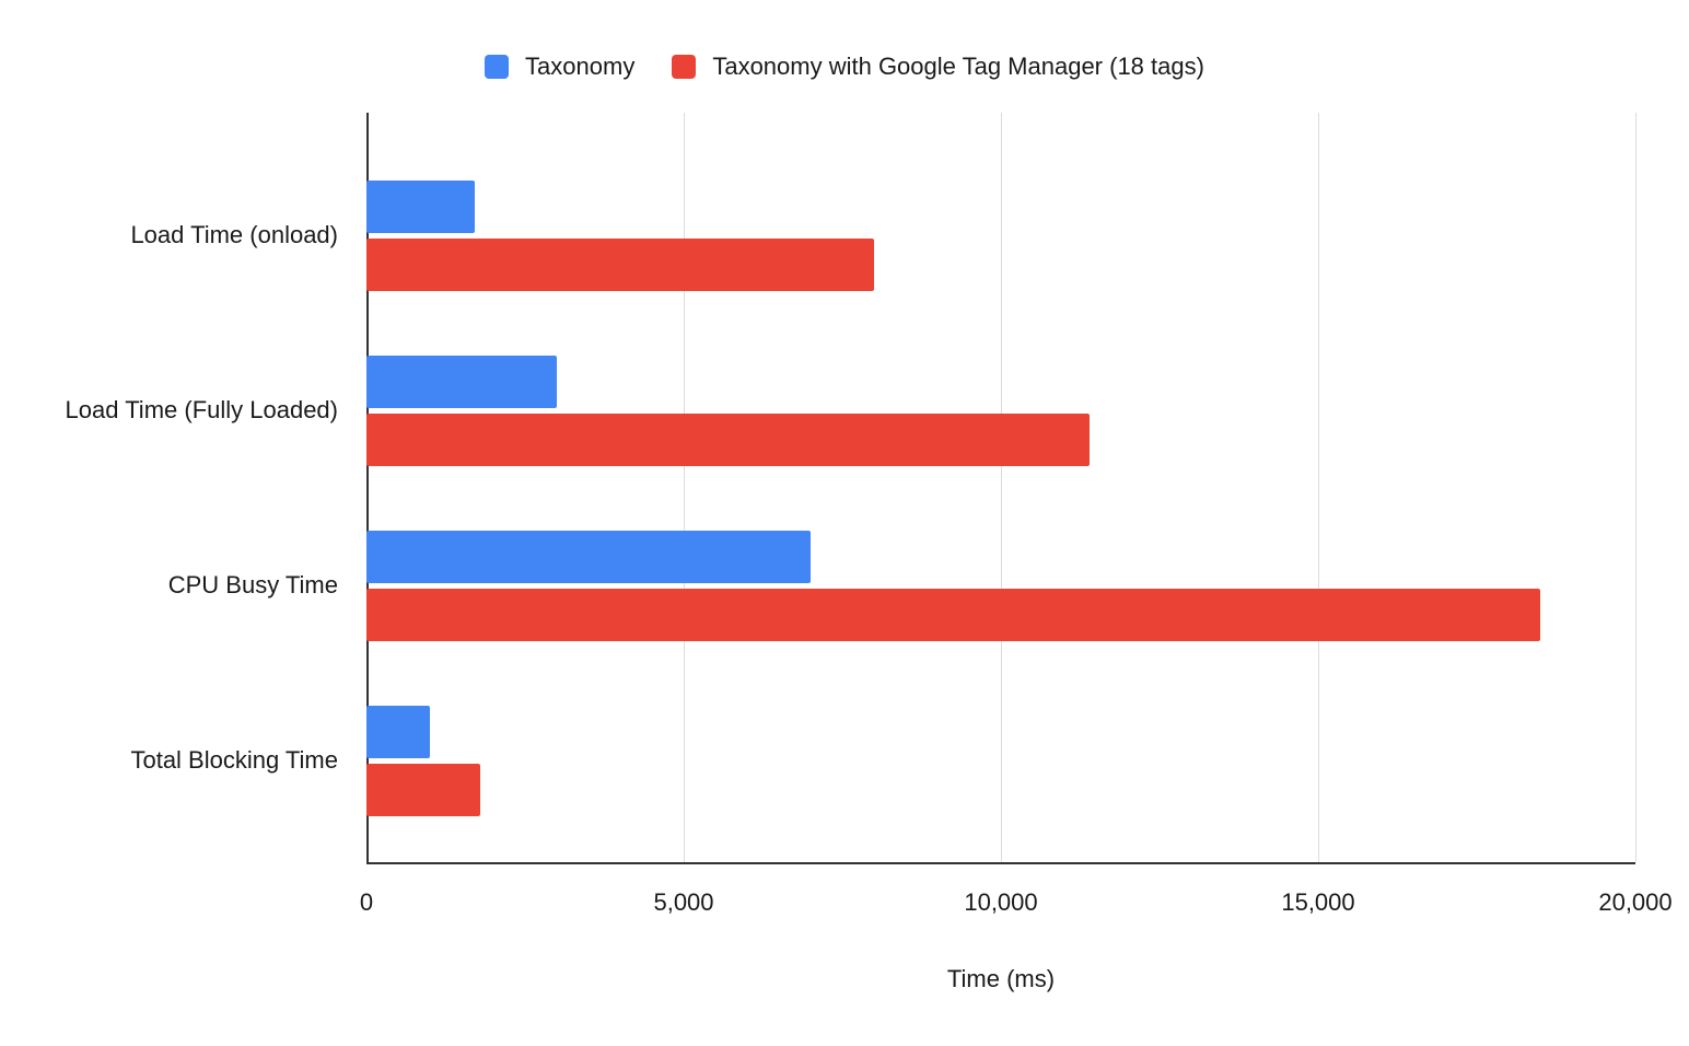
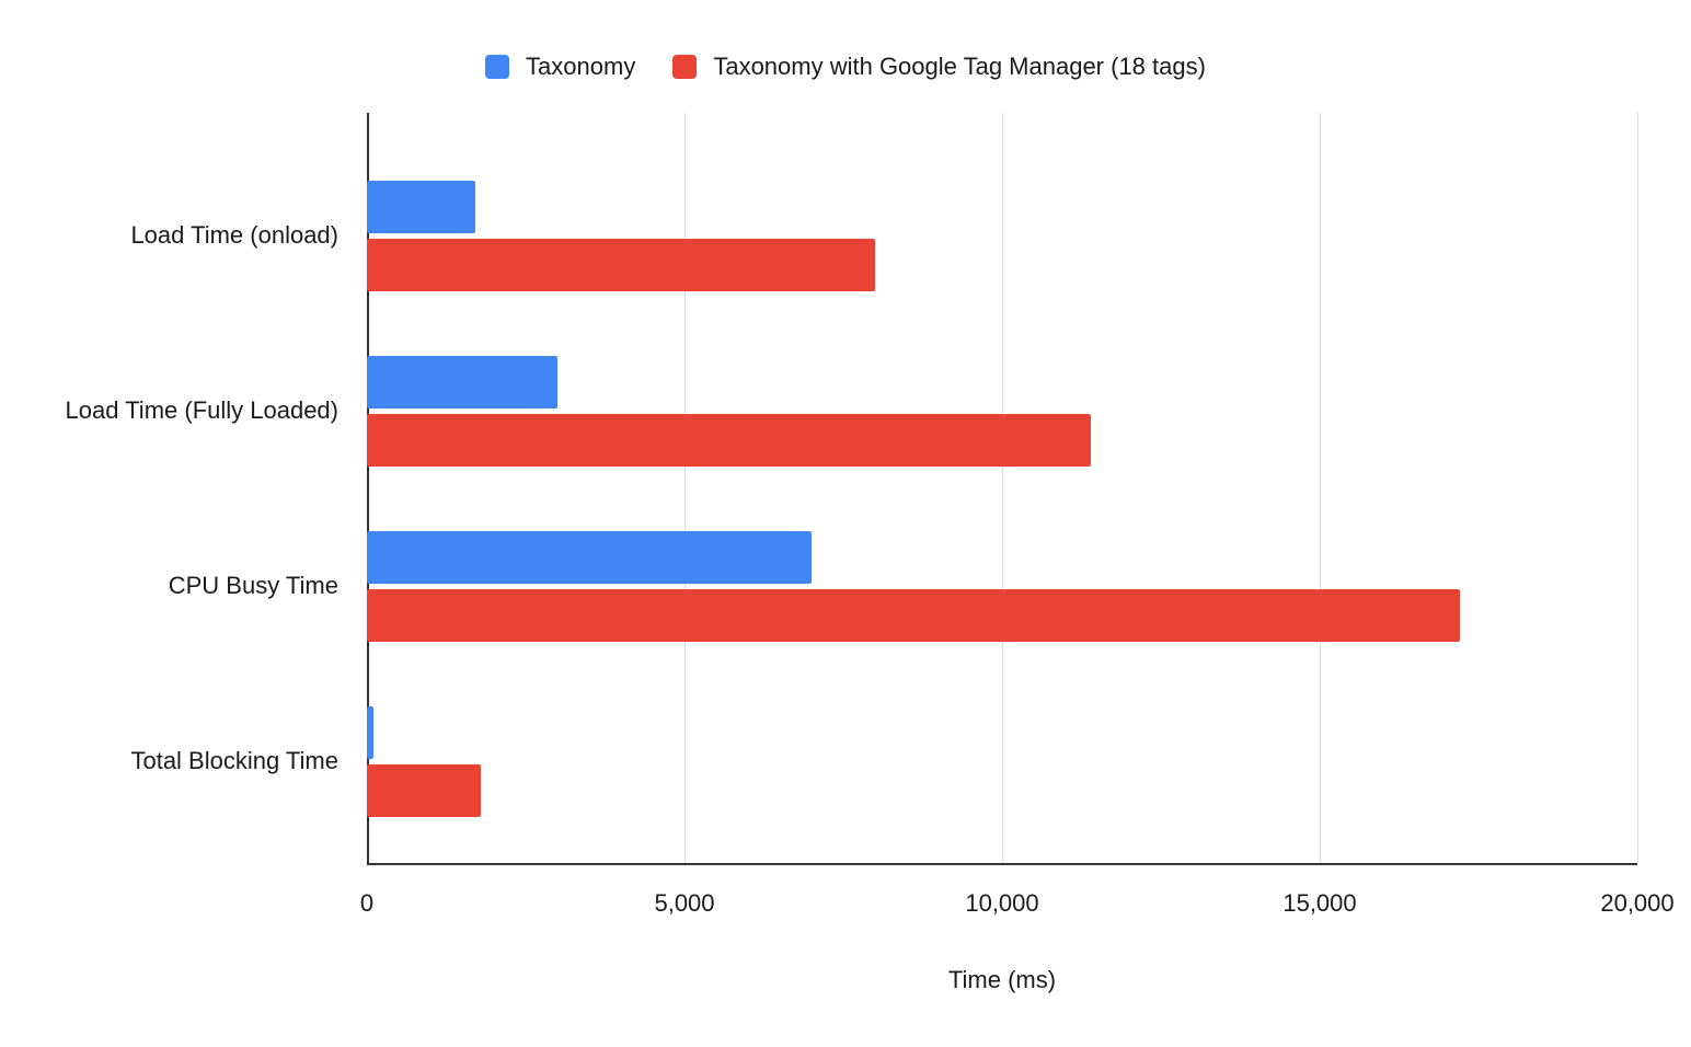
Taxonomy with Google Tag Manager (18 tags)/CPU Busy Time: 18500 -> 17200
Taxonomy/Total Blocking Time: 1000 -> 100
